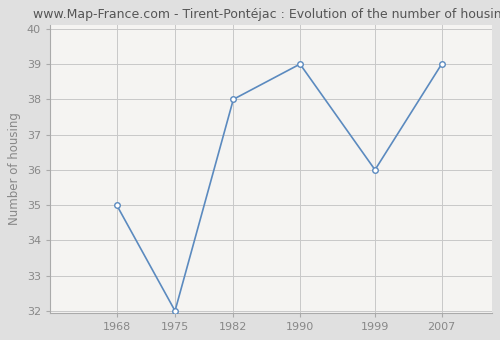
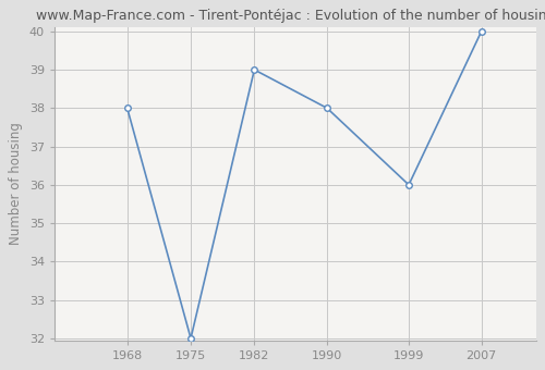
1968: 35 -> 38
1982: 38 -> 39
1990: 39 -> 38
2007: 39 -> 40
